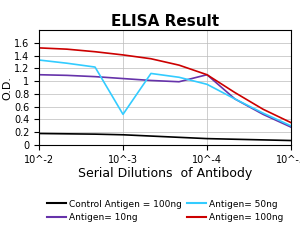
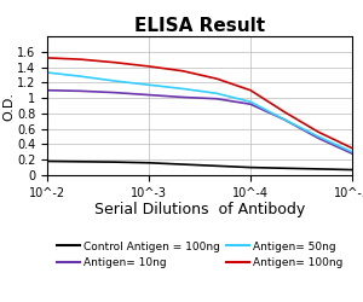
Antigen= 50ng/10^-3: 0.48 -> 1.17
Antigen= 10ng/10^-4: 1.10 -> 0.92
